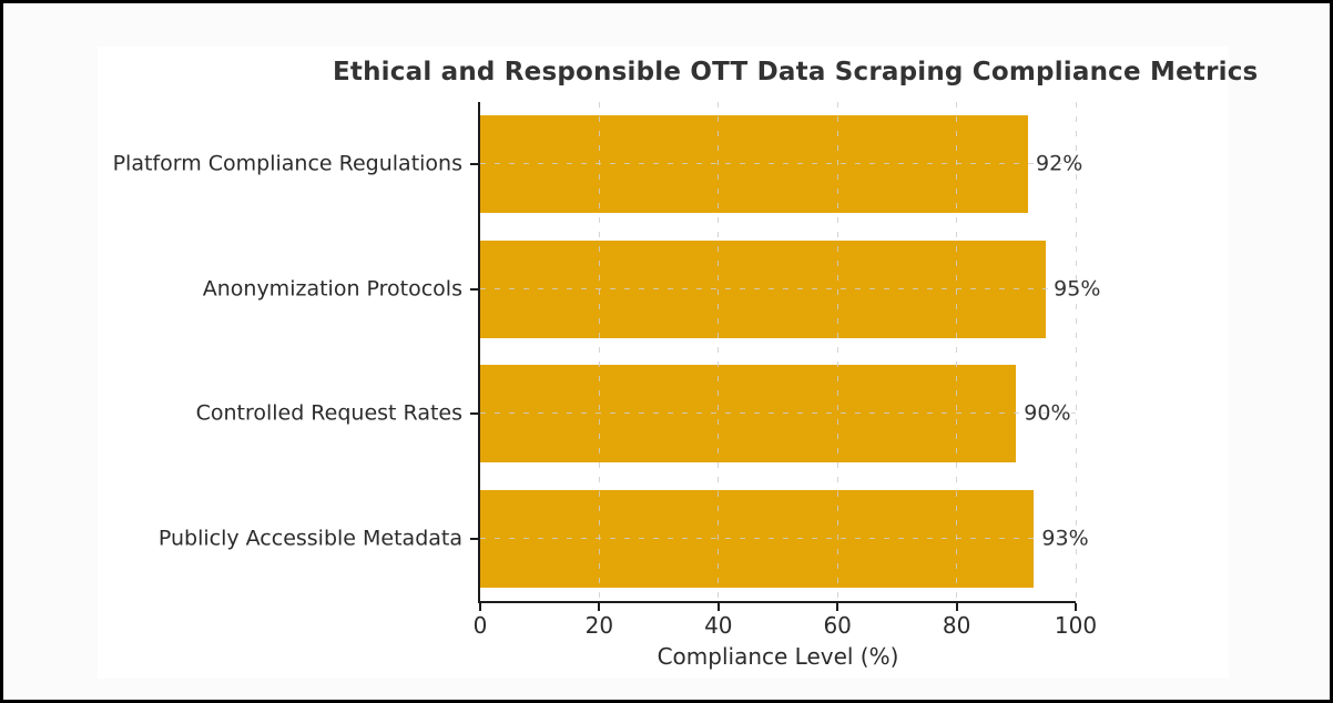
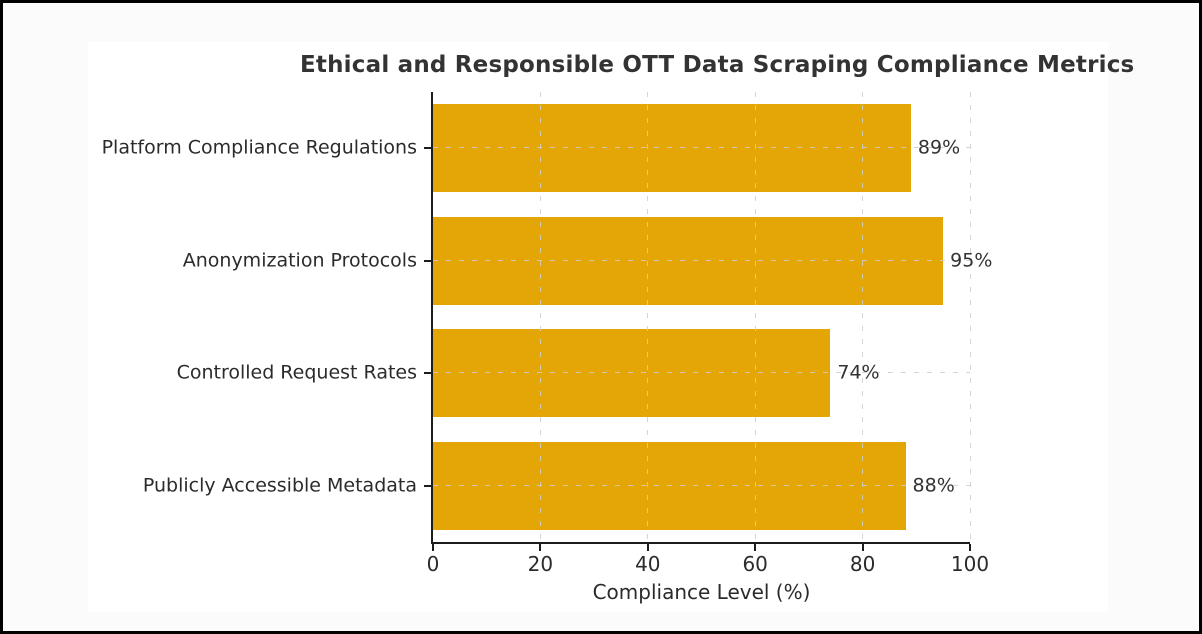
Platform Compliance Regulations: 92% -> 89%
Controlled Request Rates: 90% -> 74%
Publicly Accessible Metadata: 93% -> 88%
